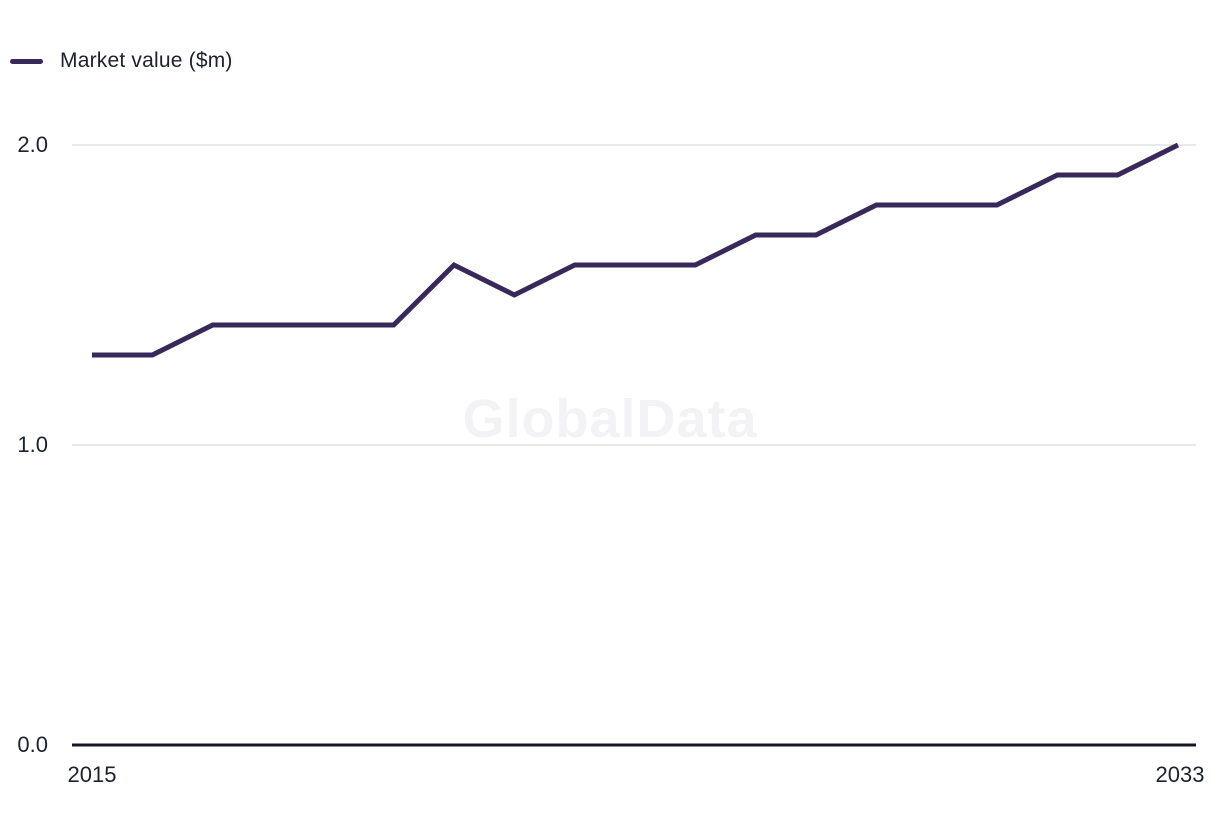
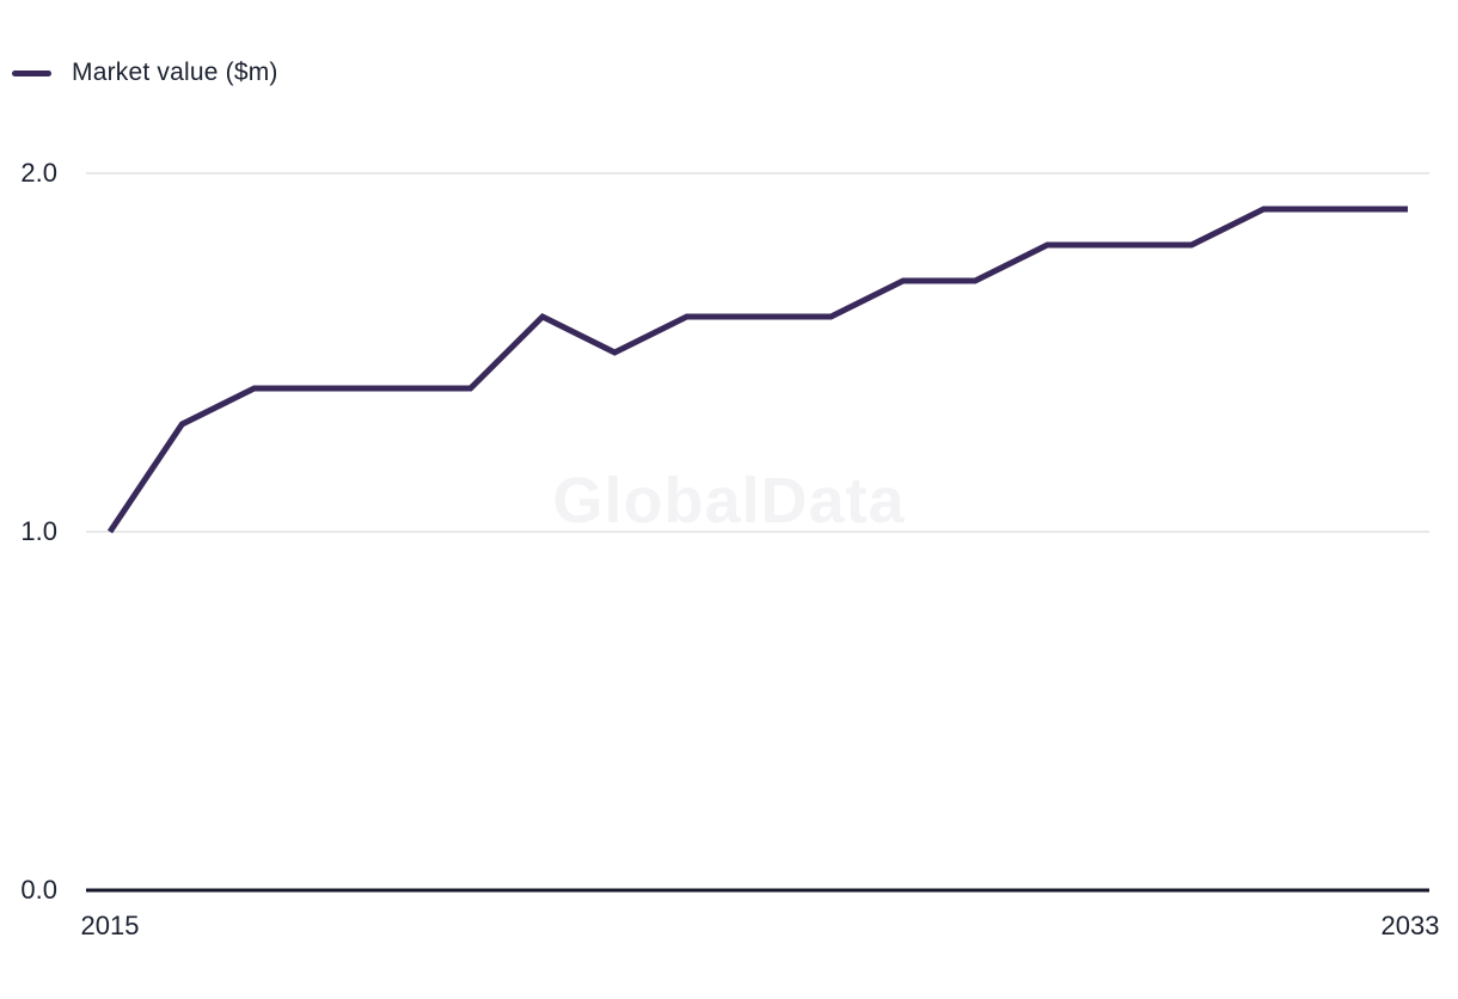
2015: 1.3 -> 1.0
2033: 2.0 -> 1.9
